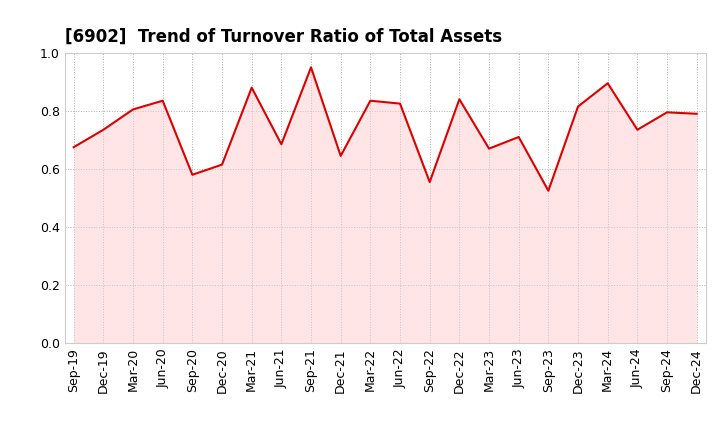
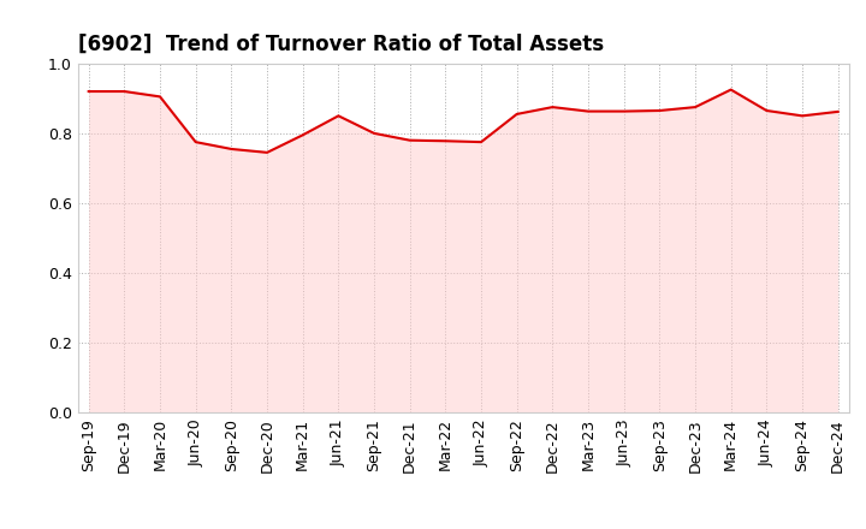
Sep-19: 0.675 -> 0.920
Dec-19: 0.735 -> 0.920
Mar-20: 0.805 -> 0.905
Jun-20: 0.835 -> 0.775
Sep-20: 0.580 -> 0.755
Dec-20: 0.615 -> 0.745
Mar-21: 0.880 -> 0.795
Jun-21: 0.685 -> 0.850
Sep-21: 0.950 -> 0.800
Dec-21: 0.645 -> 0.780
Mar-22: 0.835 -> 0.778
Jun-22: 0.825 -> 0.775
Sep-22: 0.555 -> 0.855
Dec-22: 0.840 -> 0.875
Mar-23: 0.670 -> 0.863
Jun-23: 0.710 -> 0.863
Sep-23: 0.525 -> 0.865
Dec-23: 0.815 -> 0.875
Mar-24: 0.895 -> 0.925
Jun-24: 0.735 -> 0.865
Sep-24: 0.795 -> 0.850
Dec-24: 0.790 -> 0.862
